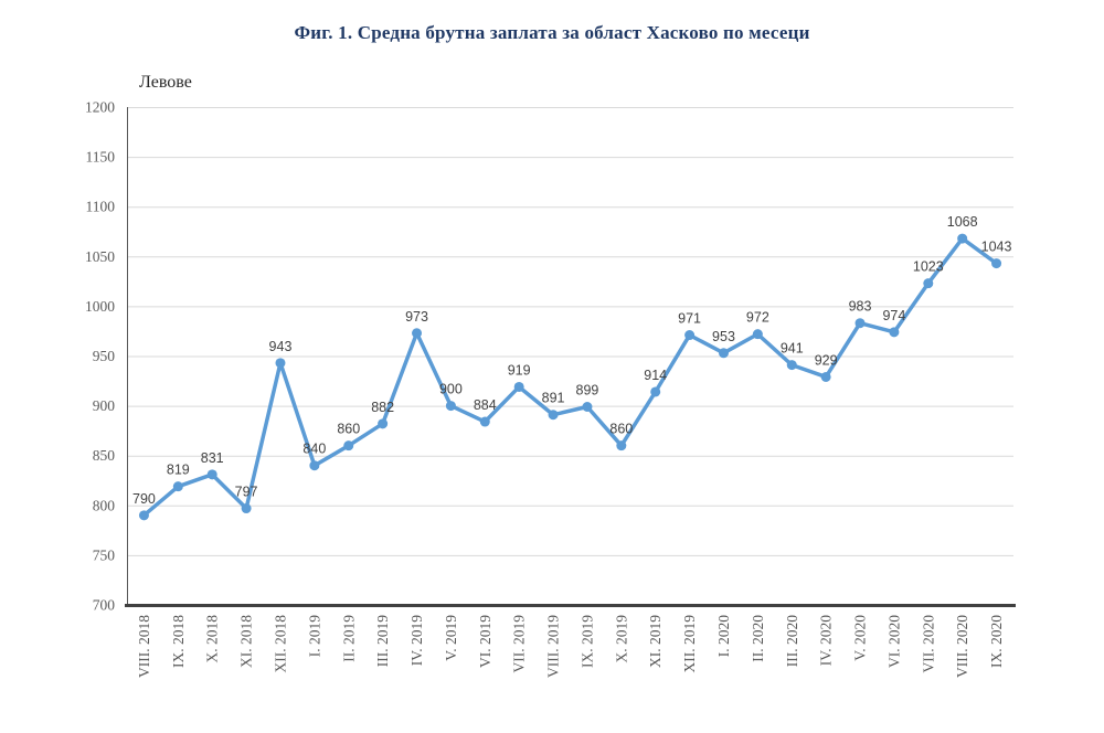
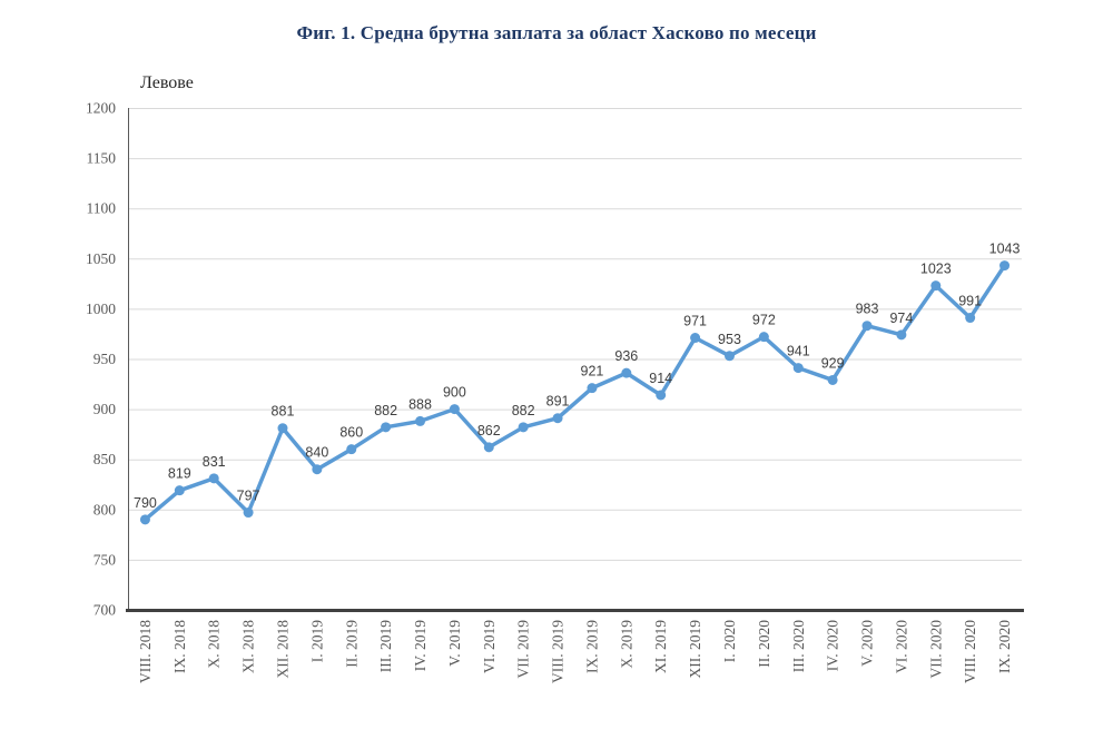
XII. 2018: 943 -> 881
IV. 2019: 973 -> 888
VI. 2019: 884 -> 862
VII. 2019: 919 -> 882
IX. 2019: 899 -> 921
X. 2019: 860 -> 936
VIII. 2020: 1068 -> 991
